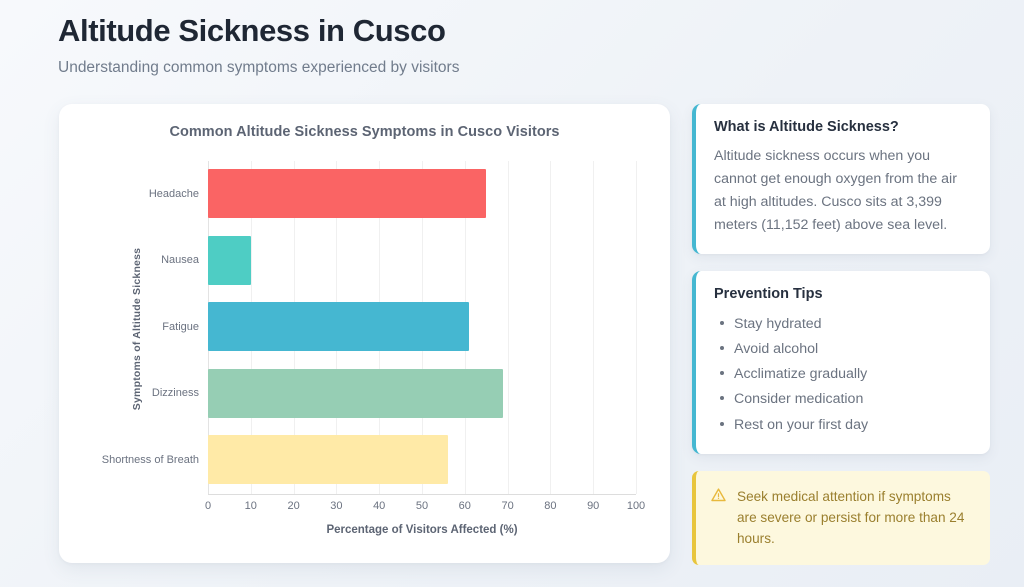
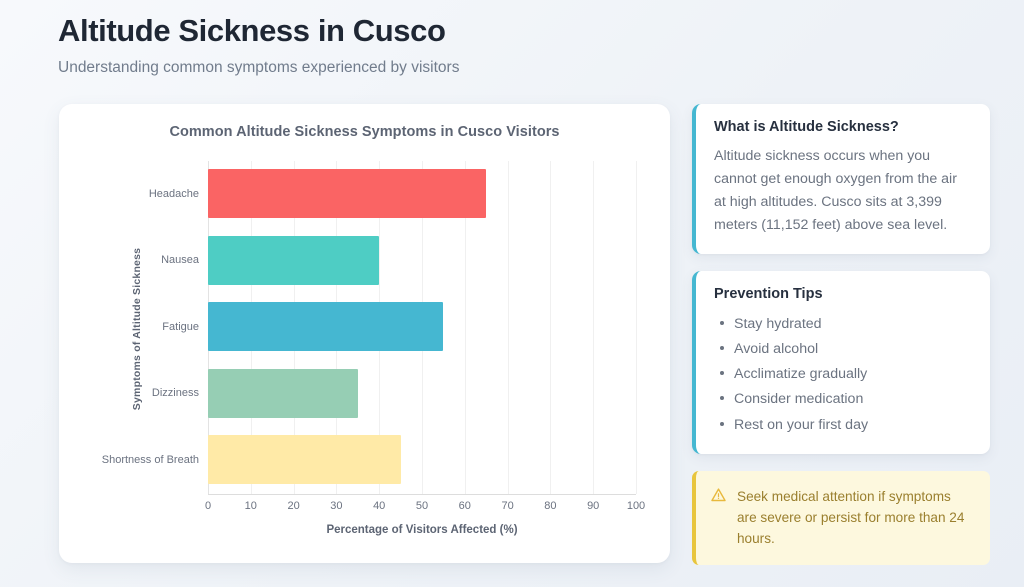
Nausea: 10 -> 40
Fatigue: 61 -> 55
Dizziness: 69 -> 35
Shortness of Breath: 56 -> 45
